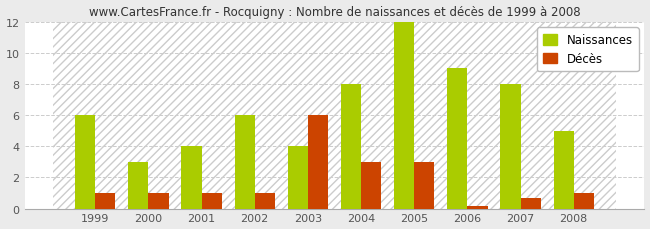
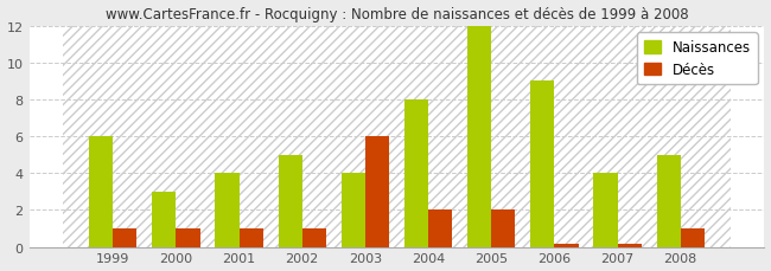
Naissances/2002: 6 -> 5
Décès/2004: 3.0 -> 2.0
Décès/2005: 3.0 -> 2.0
Naissances/2007: 8 -> 4
Décès/2007: 0.7 -> 0.1
